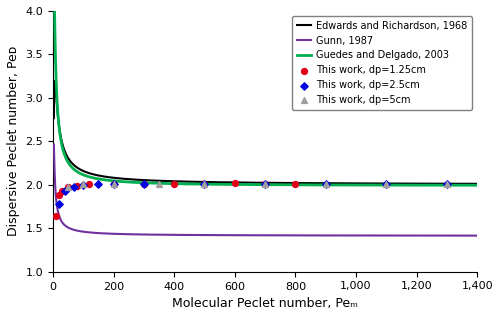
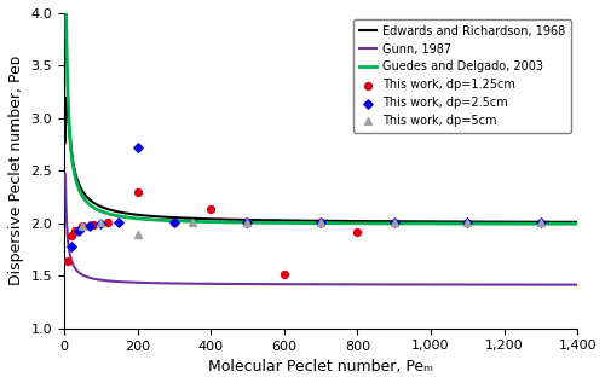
This work, dp=1.25cm/200: 2.01 -> 2.30
This work, dp=2.5cm/200: 2.01 -> 2.72
This work, dp=5cm/200: 2.01 -> 1.90
This work, dp=1.25cm/400: 2.01 -> 2.14
This work, dp=1.25cm/600: 2.02 -> 1.52
This work, dp=1.25cm/800: 2.01 -> 1.92
